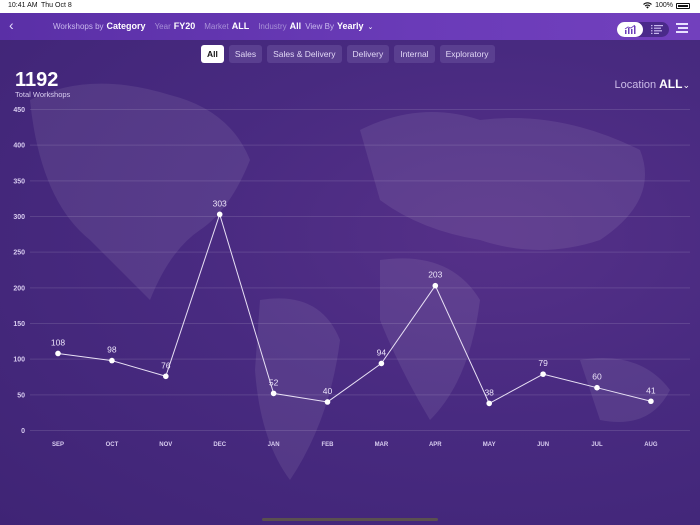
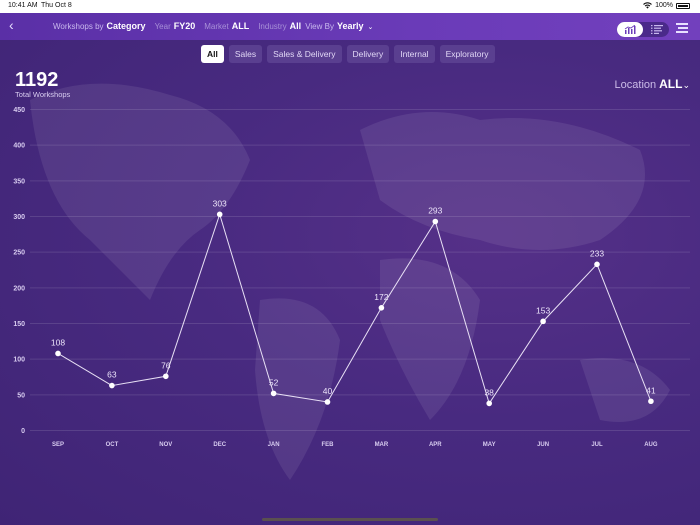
OCT: 98 -> 63
MAR: 94 -> 172
APR: 203 -> 293
JUN: 79 -> 153
JUL: 60 -> 233
